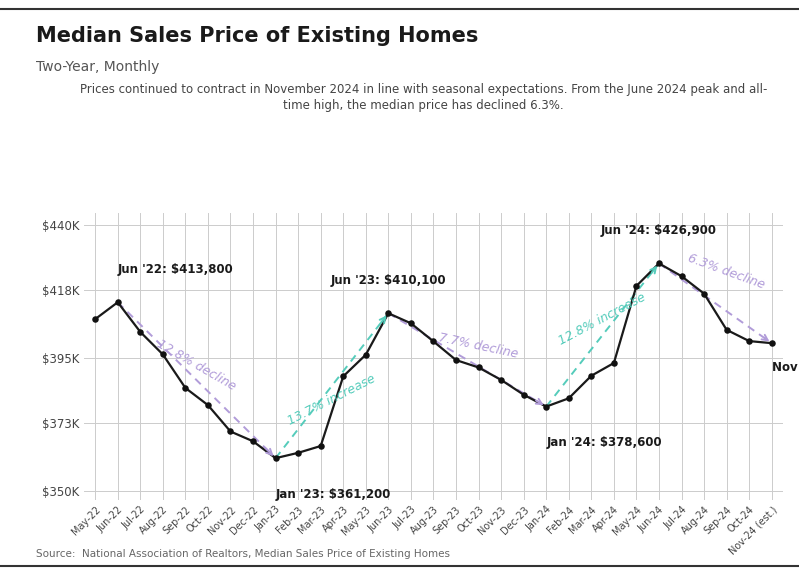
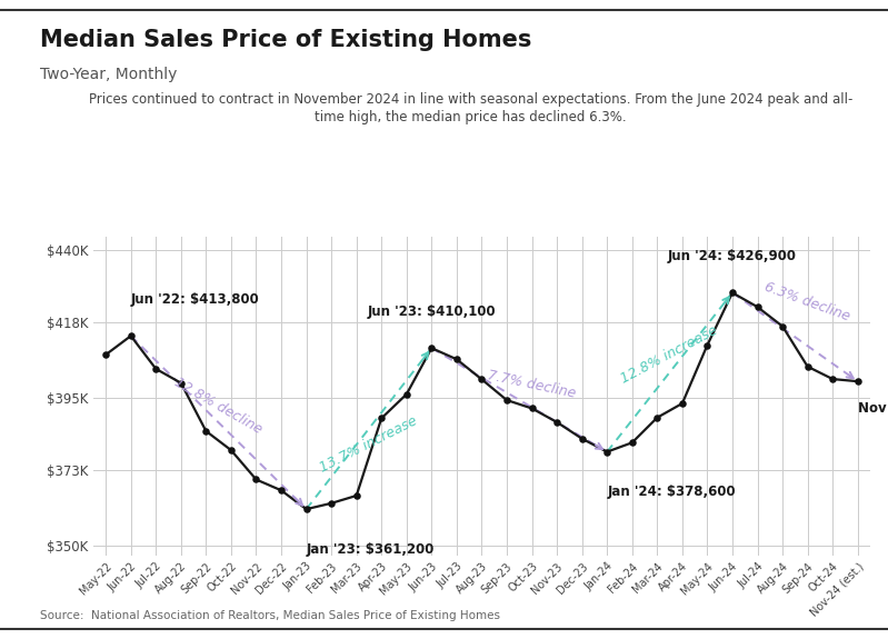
Aug-22: $396.2K -> $399.5K
May-24: $419.3K -> $411.0K
